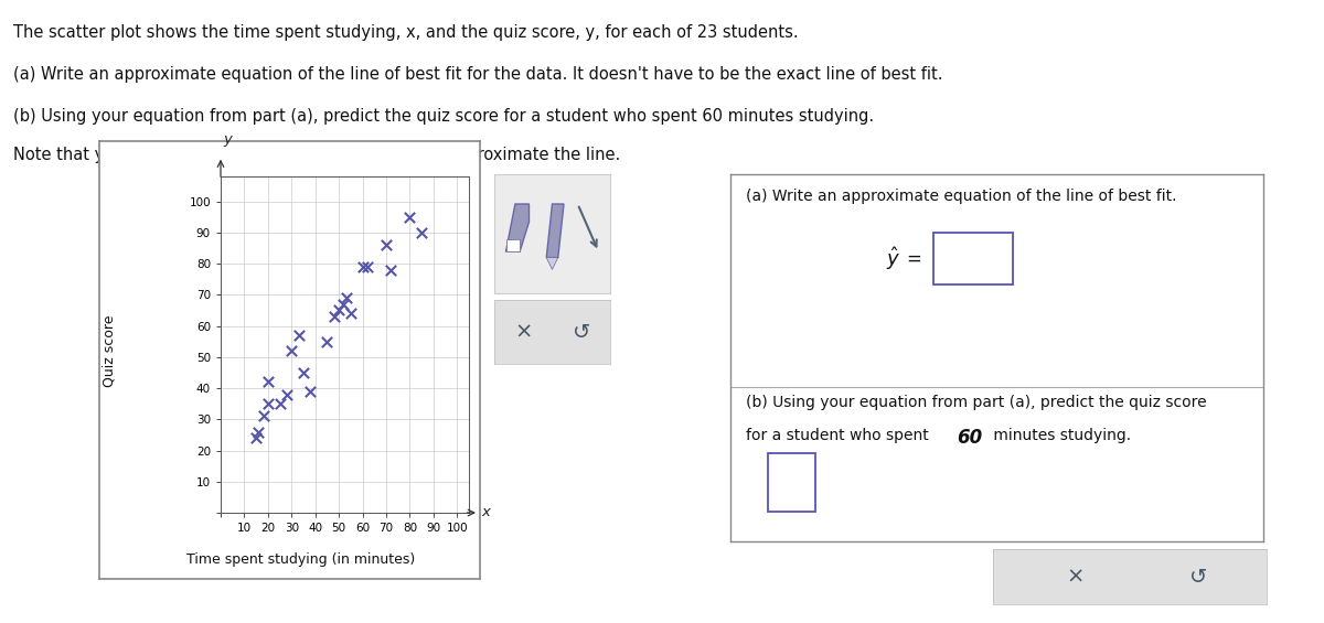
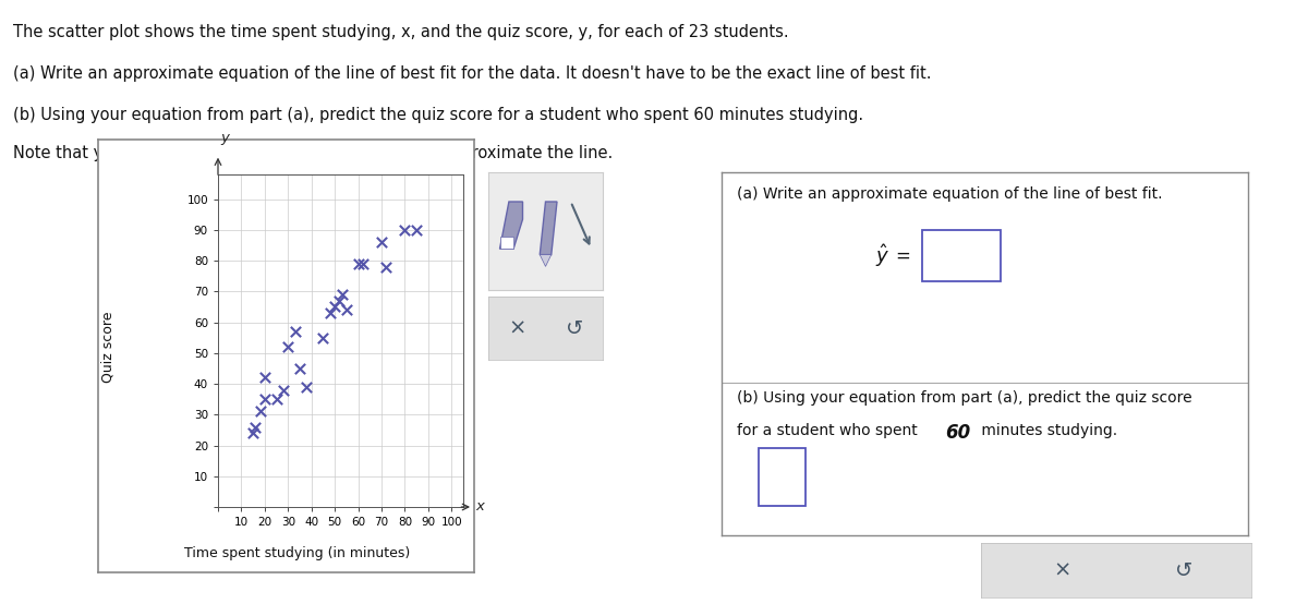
80: 95 -> 90
